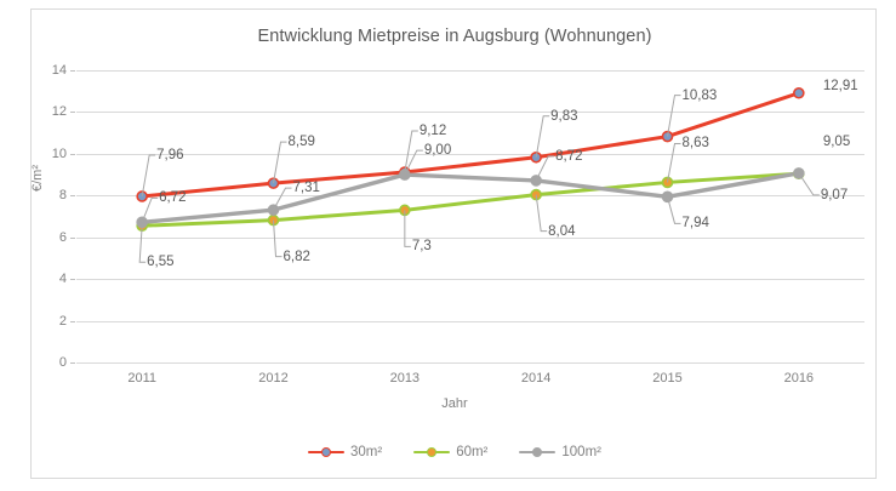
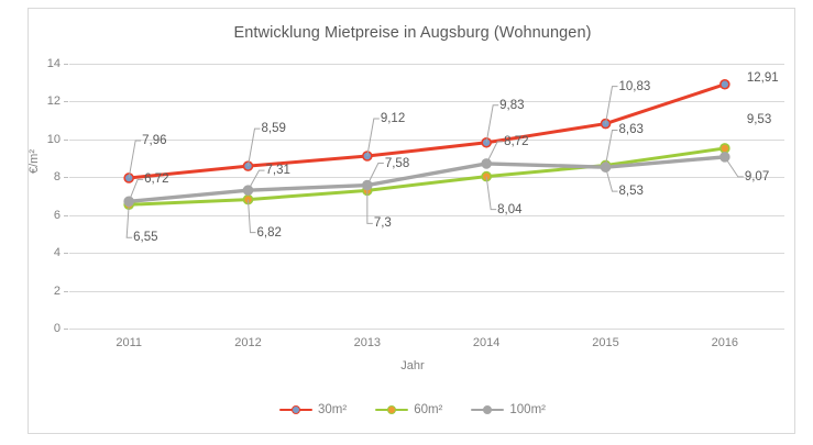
100m²/2013: 9,00 -> 7,58
100m²/2015: 7,94 -> 8,53
60m²/2016: 9,05 -> 9,53
